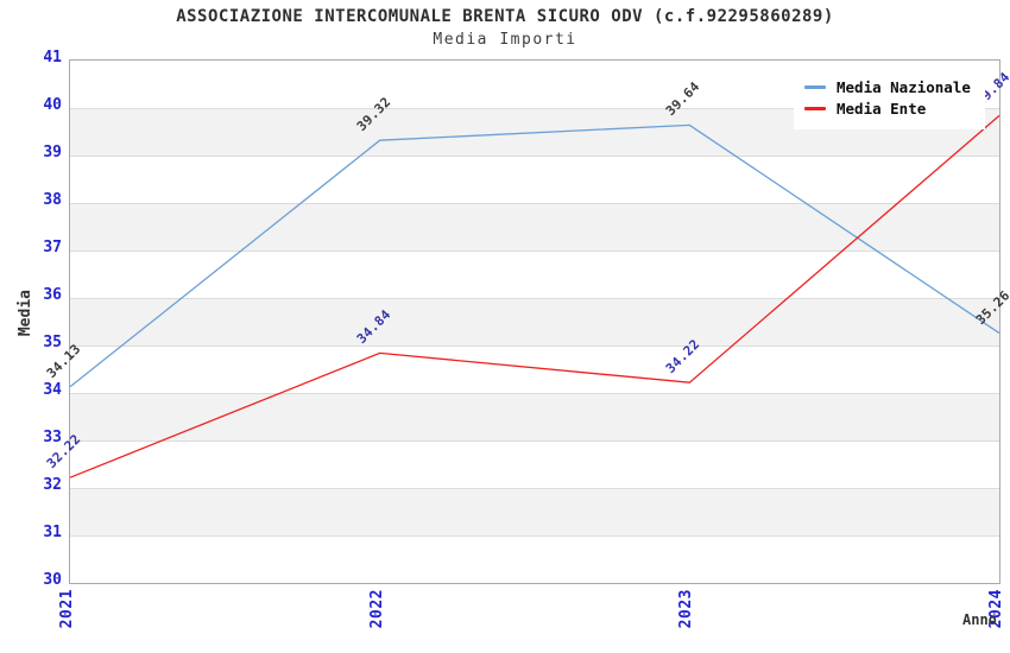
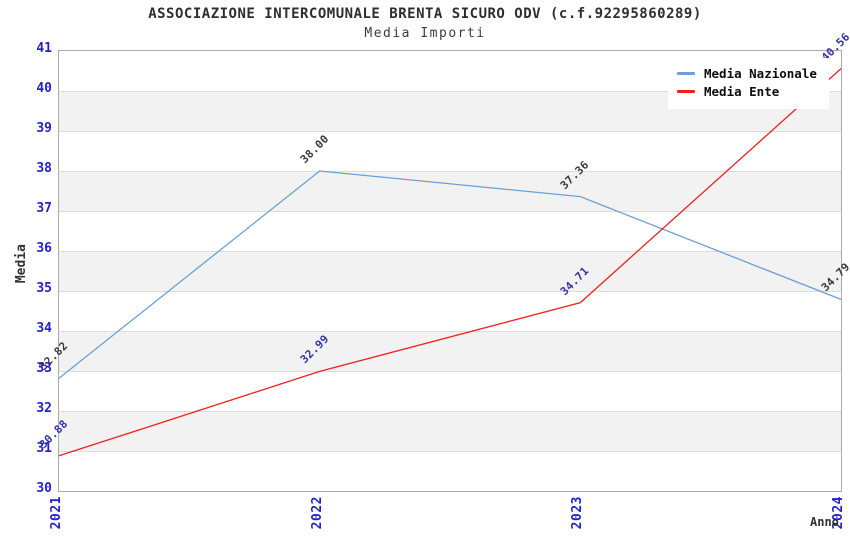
Media Nazionale/2021: 34.13 -> 32.82
Media Ente/2021: 32.22 -> 30.88
Media Nazionale/2022: 39.32 -> 38.00
Media Ente/2022: 34.84 -> 32.99
Media Nazionale/2023: 39.64 -> 37.36
Media Ente/2023: 34.22 -> 34.71
Media Nazionale/2024: 35.26 -> 34.79
Media Ente/2024: 39.84 -> 40.56
